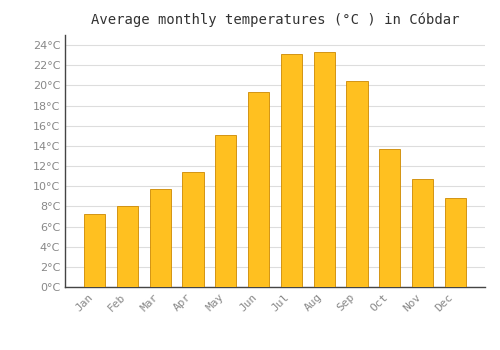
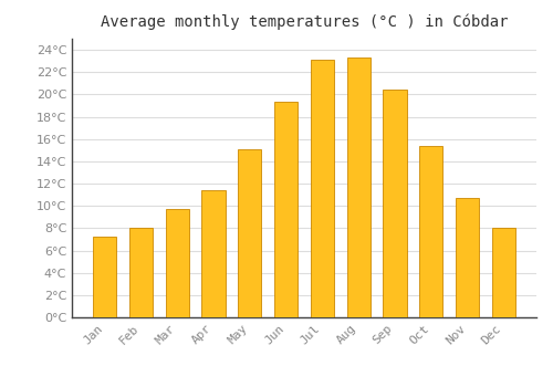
Oct: 13.7°C -> 15.4°C
Dec: 8.8°C -> 8.0°C
